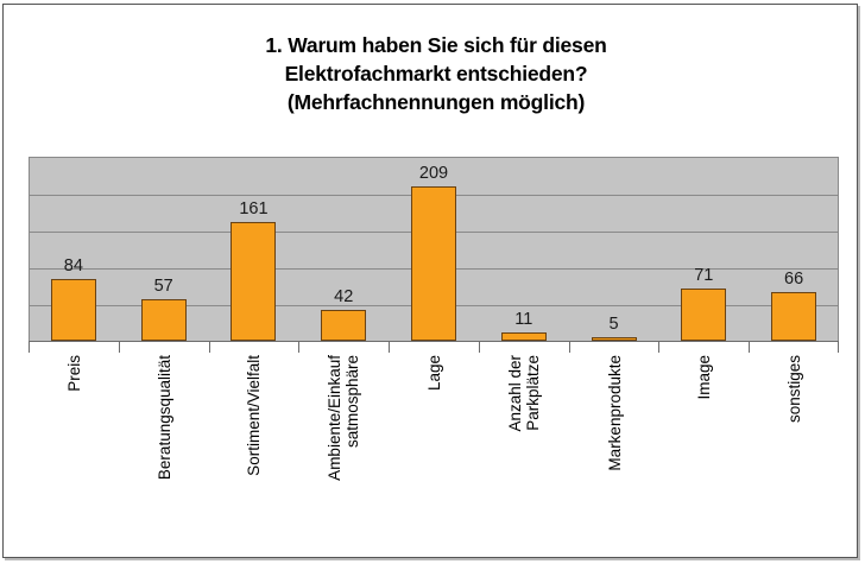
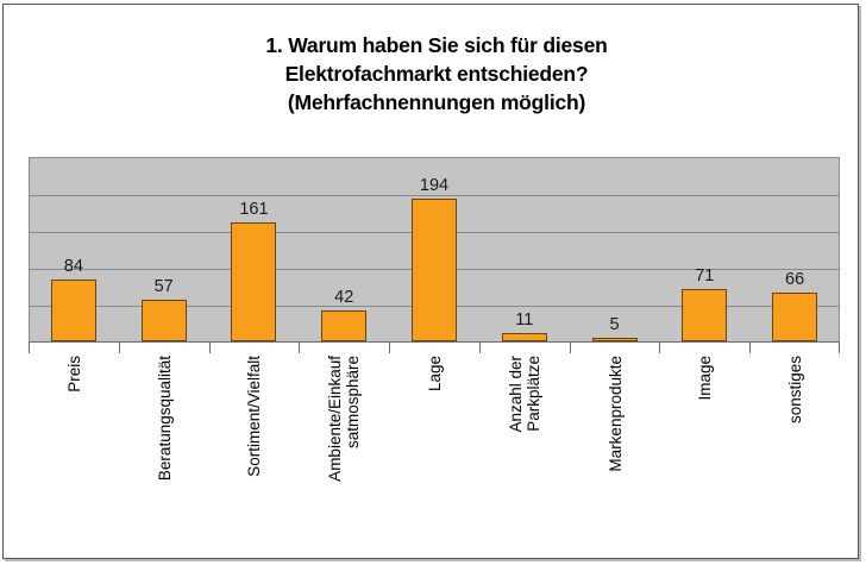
Lage: 209 -> 194
